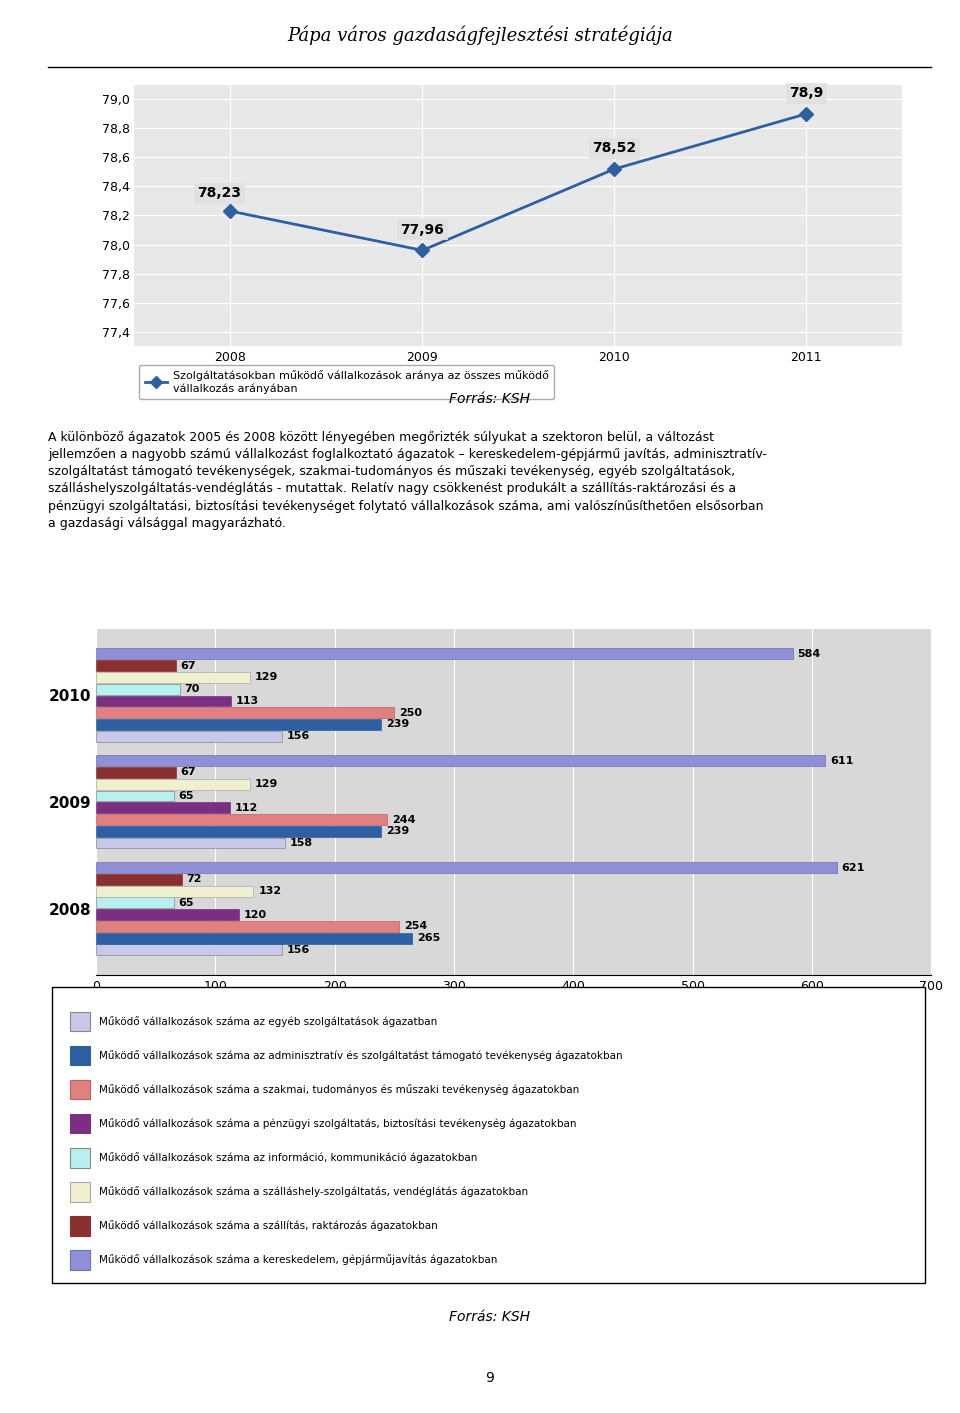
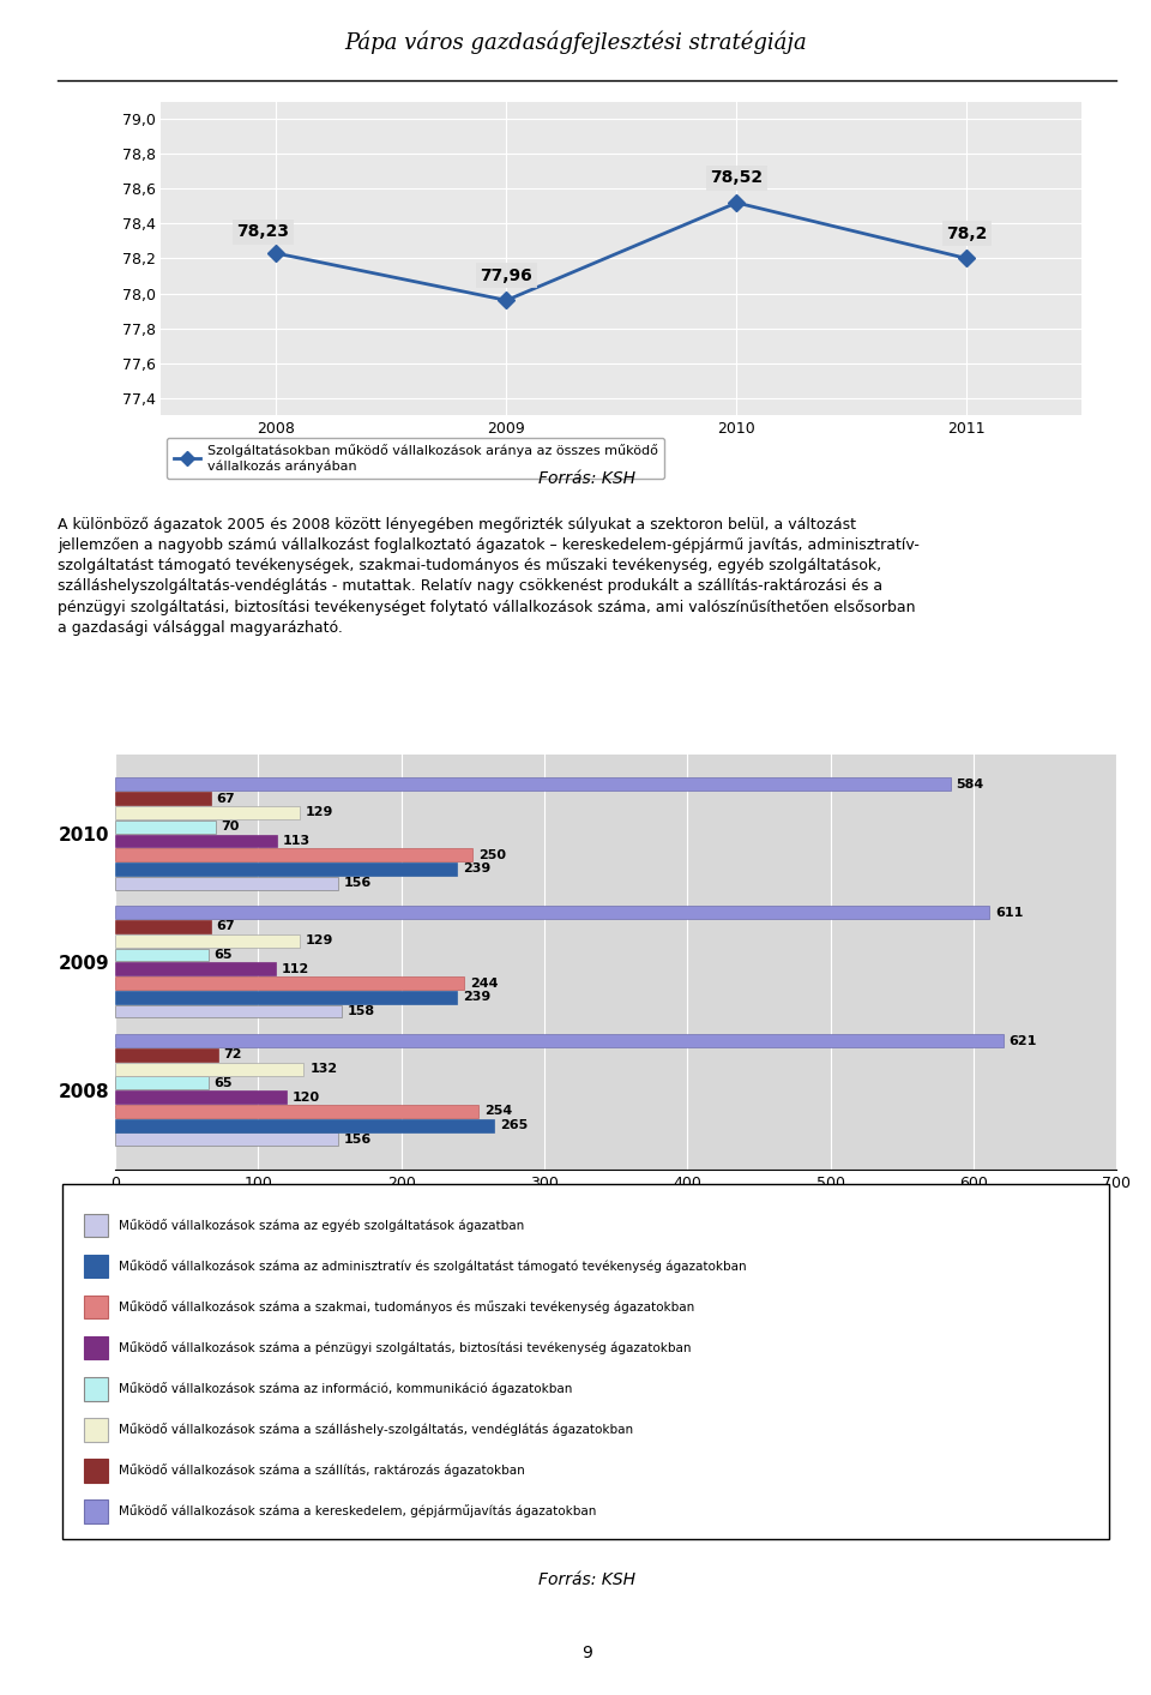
2011: 78,9 -> 78,2
